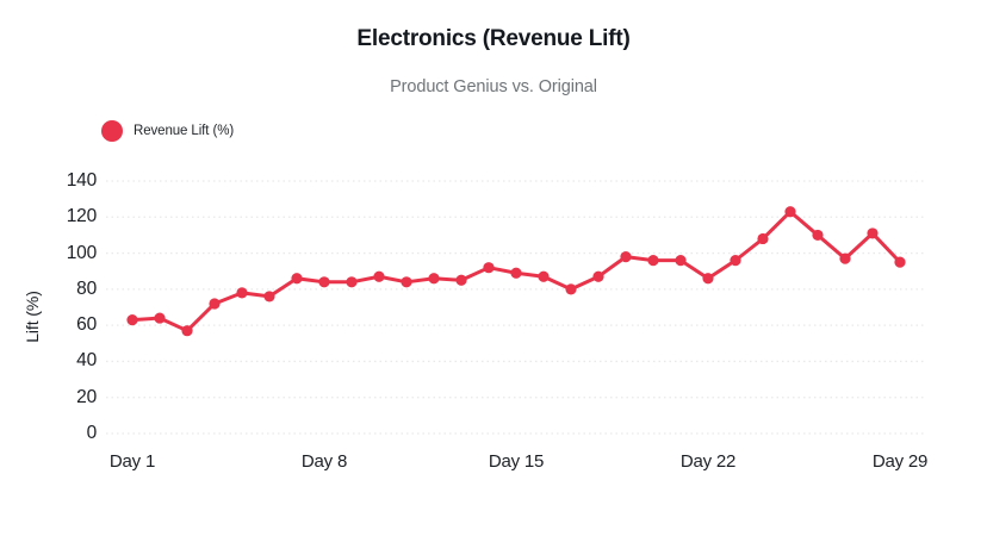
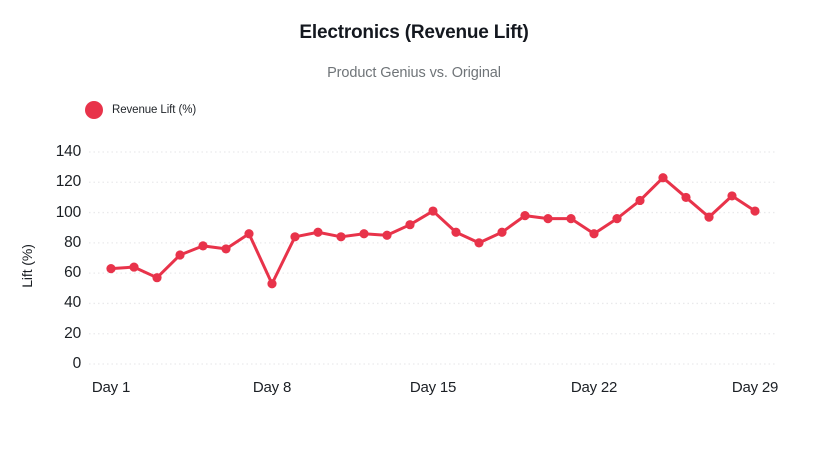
Day 8: 84 -> 53
Day 15: 89 -> 101
Day 29: 95 -> 101
